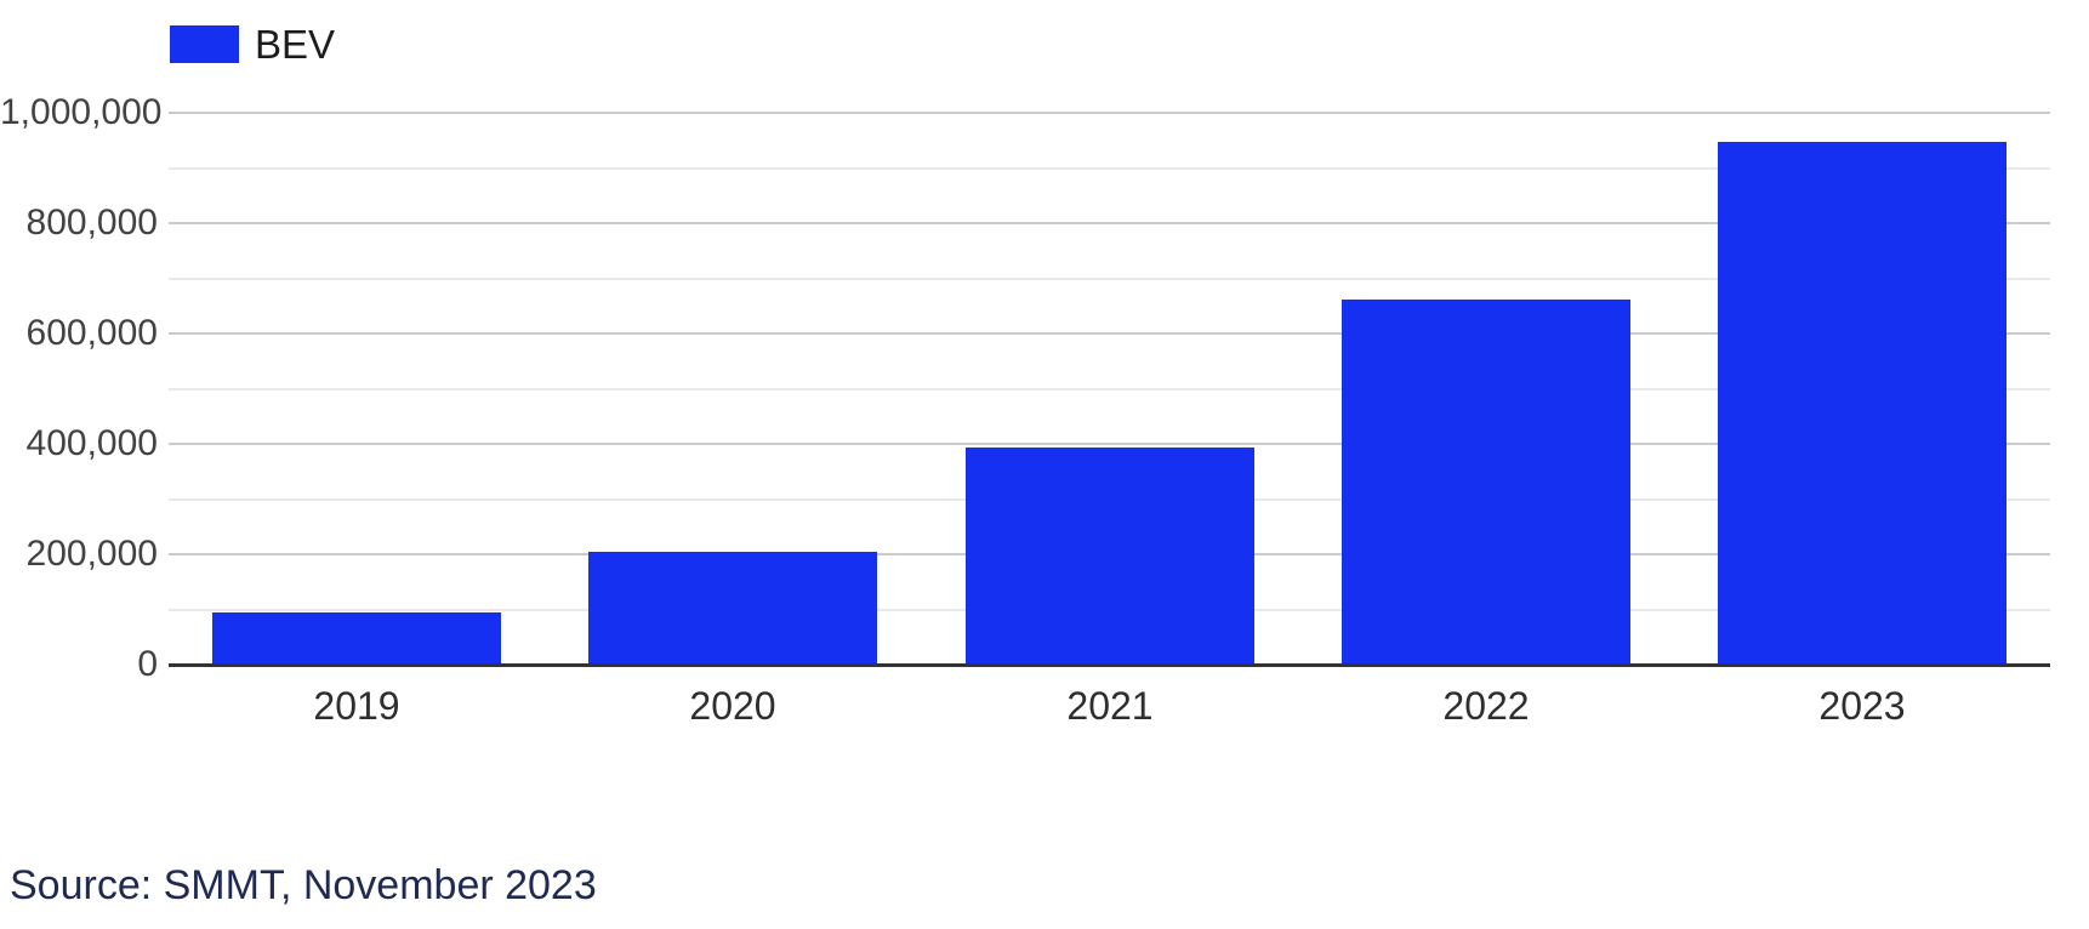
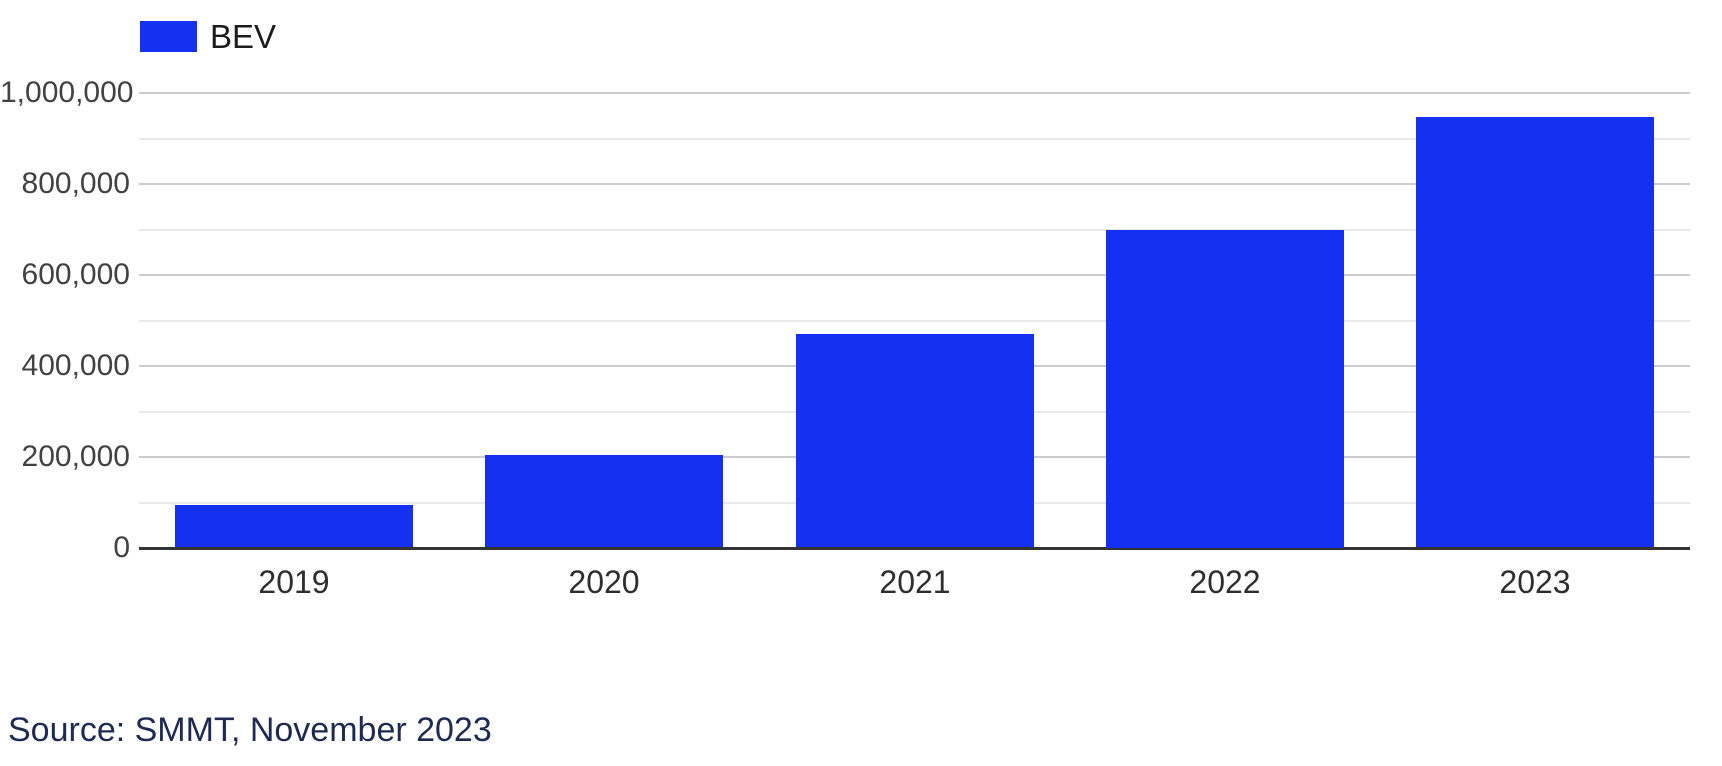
2021: 390000 -> 470000
2022: 660000 -> 700000
